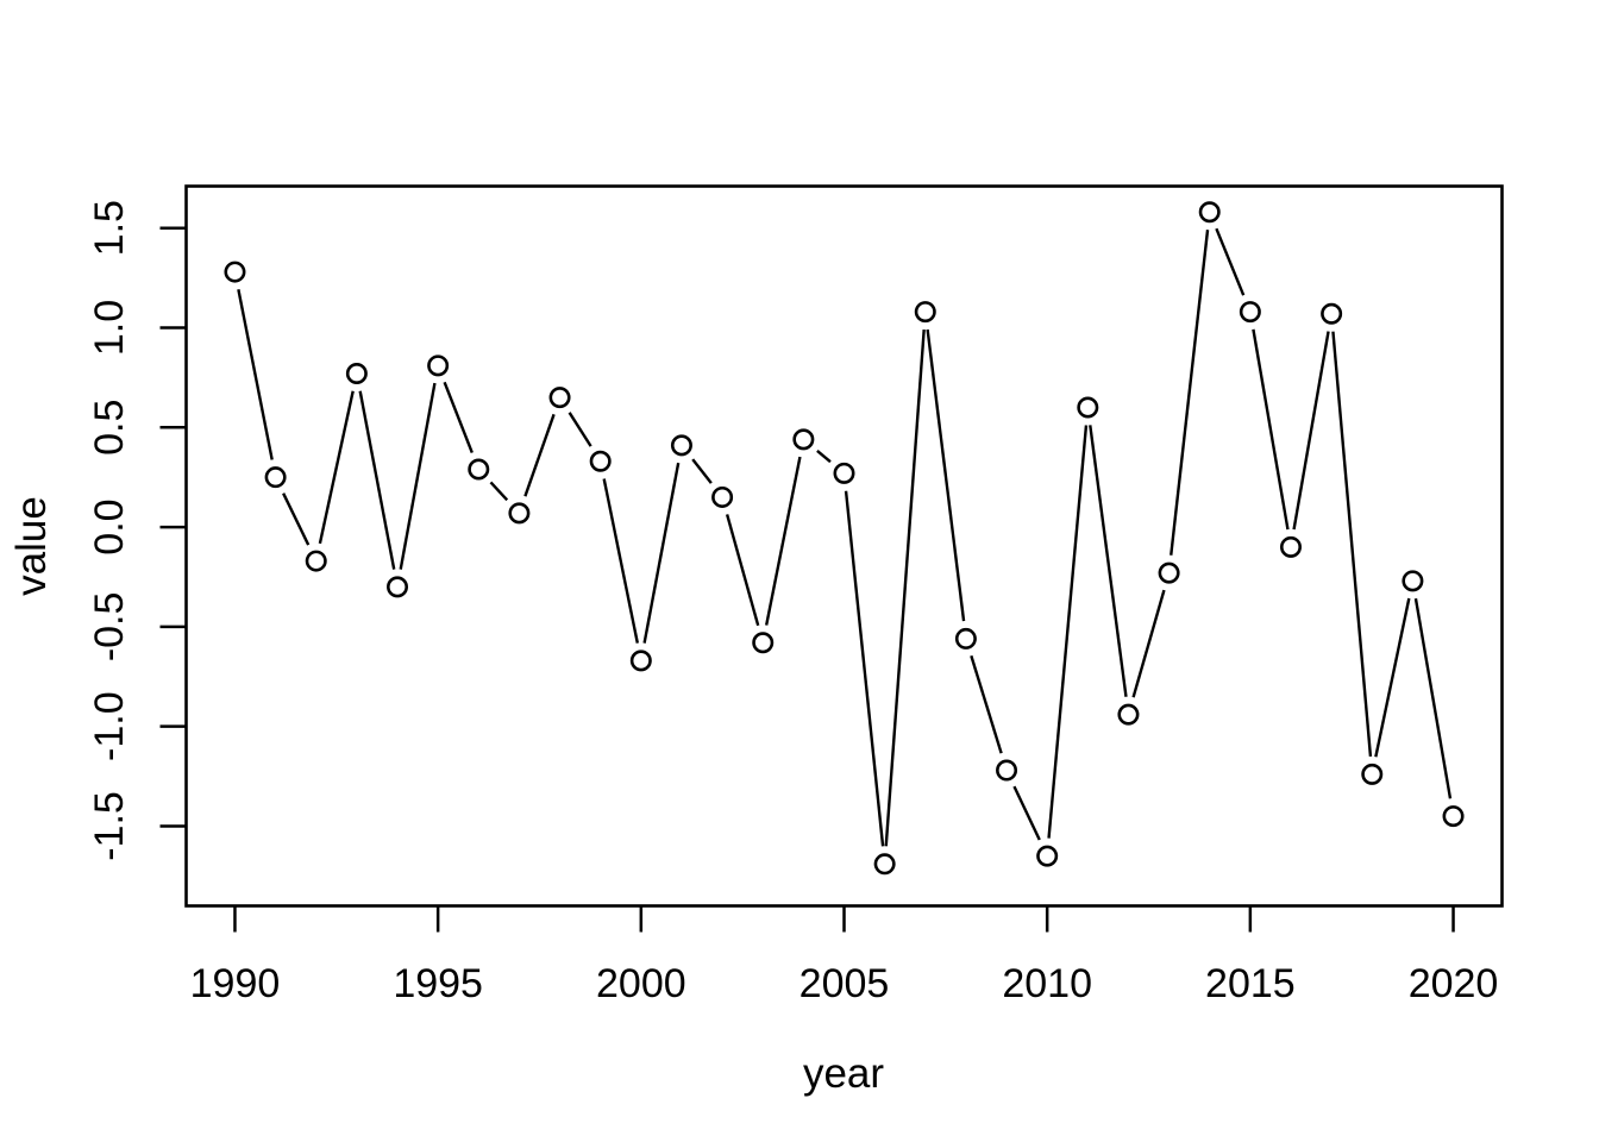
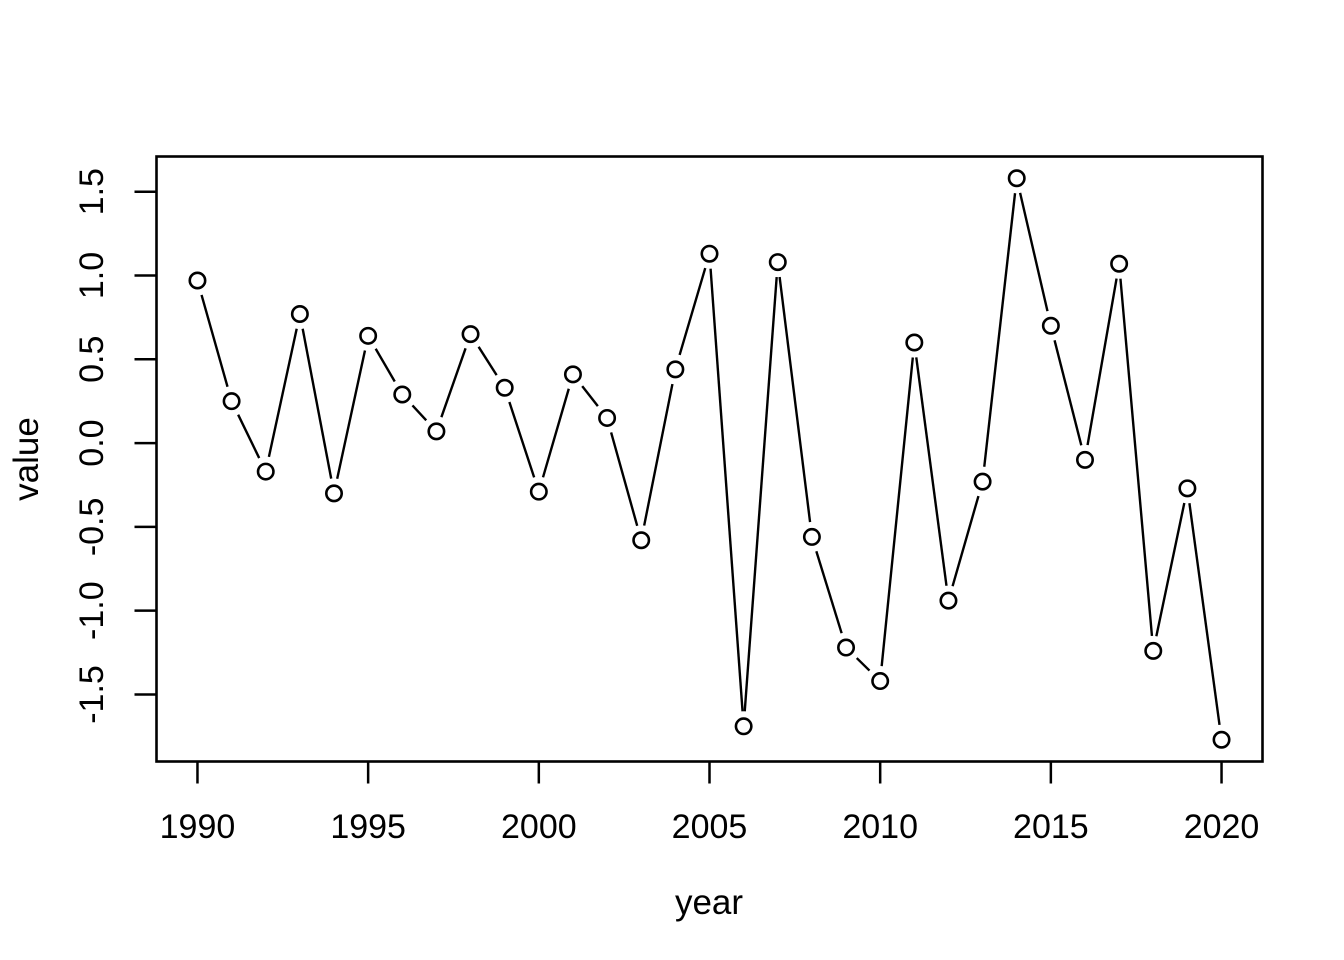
1990: 1.28 -> 0.97
1995: 0.81 -> 0.64
2000: -0.67 -> -0.29
2005: 0.27 -> 1.13
2010: -1.65 -> -1.42
2015: 1.08 -> 0.70
2020: -1.45 -> -1.77
